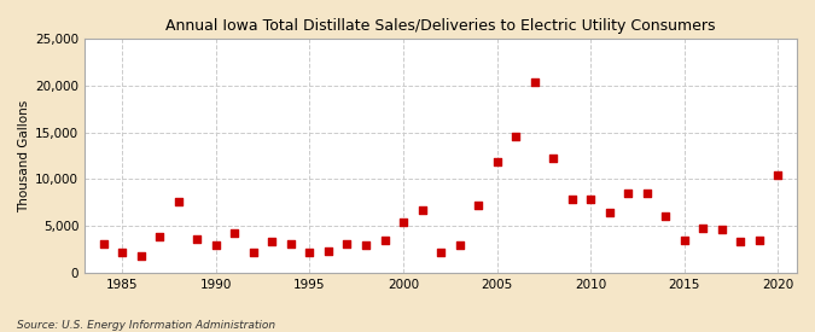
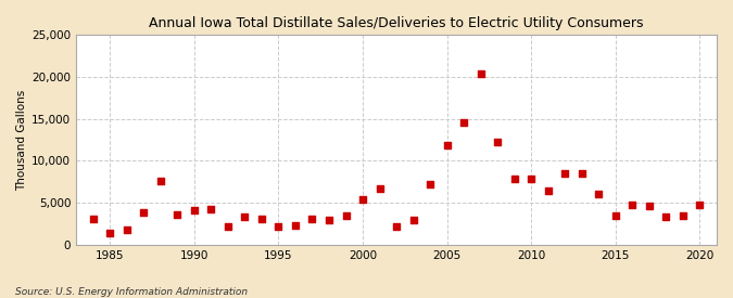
1985: 2,200 -> 1,400
1990: 3,000 -> 4,100
2020: 10,400 -> 4,800
